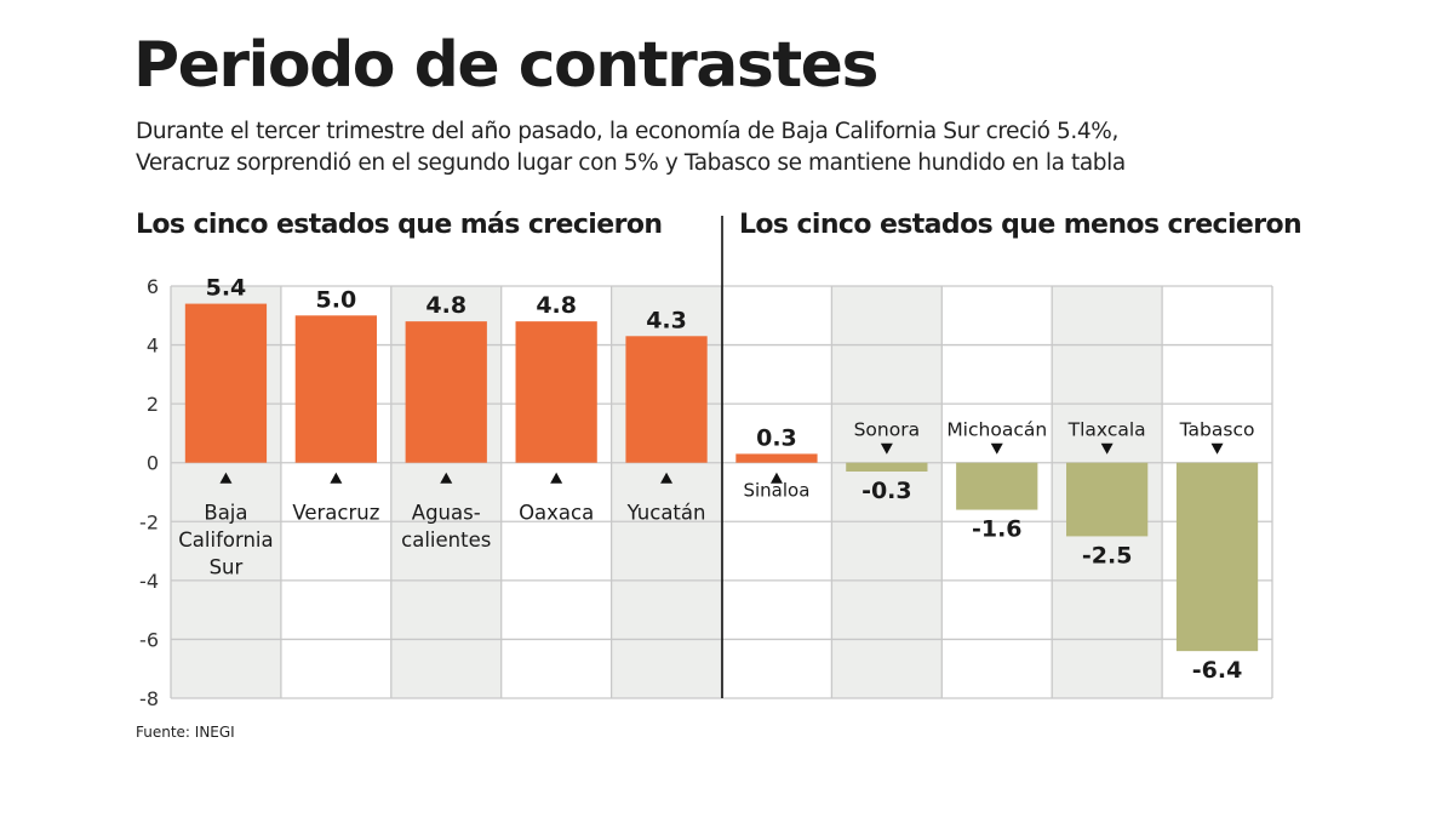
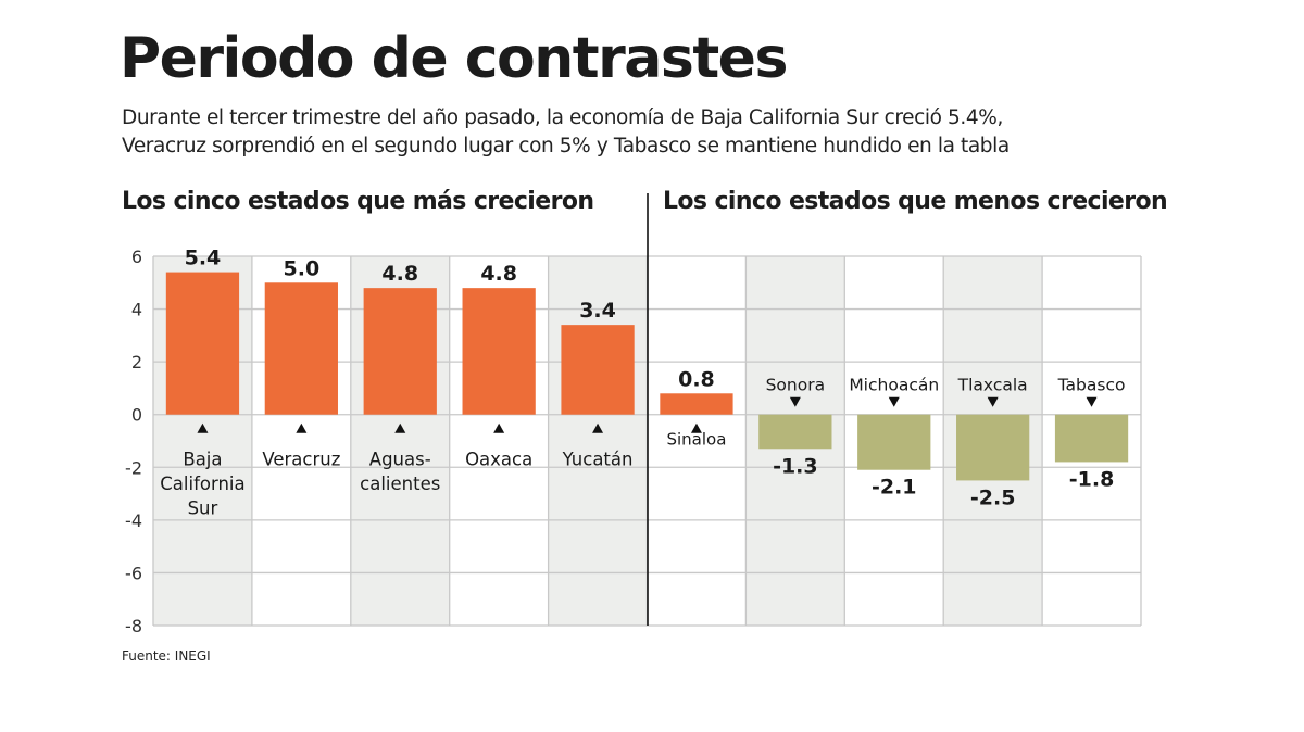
Yucatán: 4.3 -> 3.4
Sinaloa: 0.3 -> 0.8
Sonora: -0.3 -> -1.3
Michoacán: -1.6 -> -2.1
Tabasco: -6.4 -> -1.8
